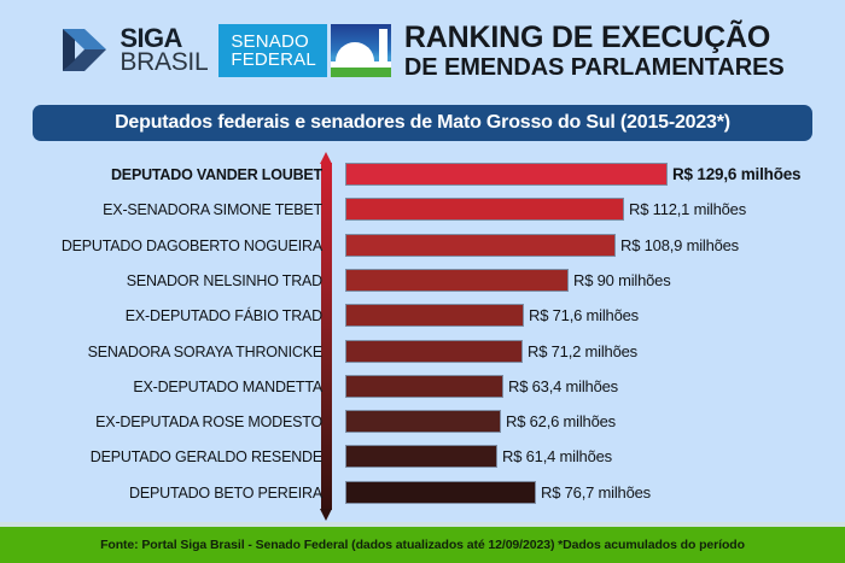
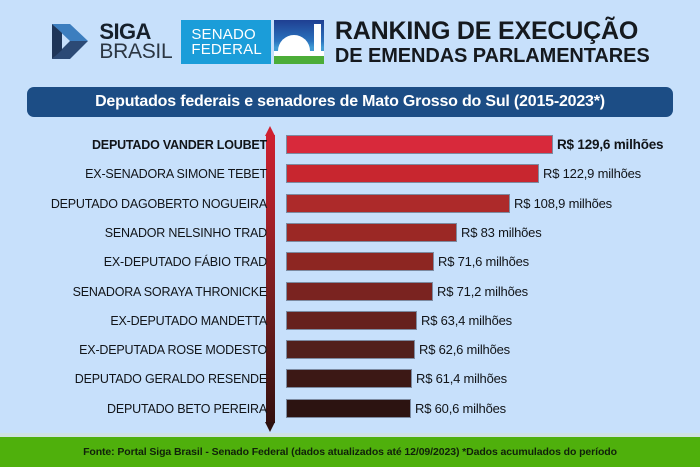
EX-SENADORA SIMONE TEBET: 112,1 -> 122,9
SENADOR NELSINHO TRAD: 90 -> 83
DEPUTADO BETO PEREIRA: 76,7 -> 60,6
